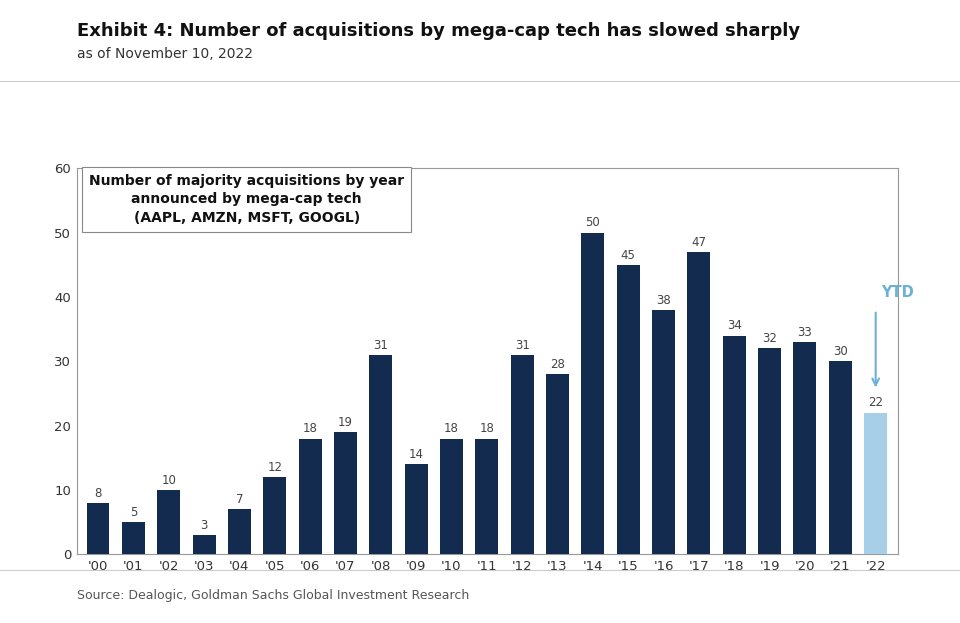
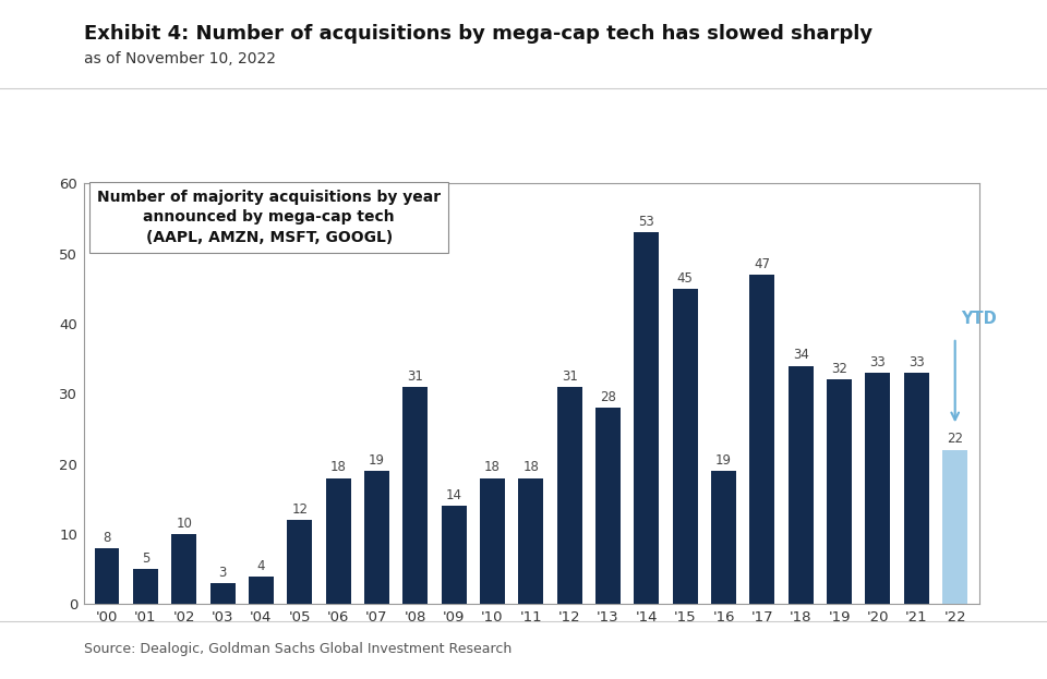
'04: 7 -> 4
'14: 50 -> 53
'16: 38 -> 19
'21: 30 -> 33
